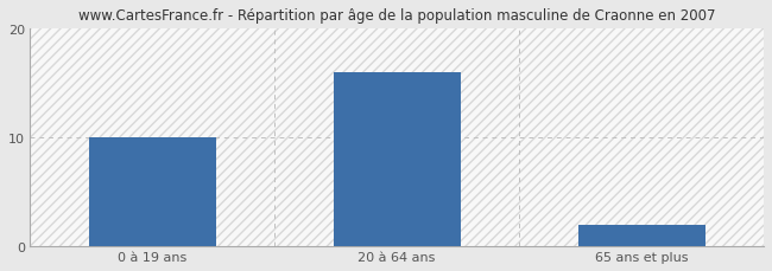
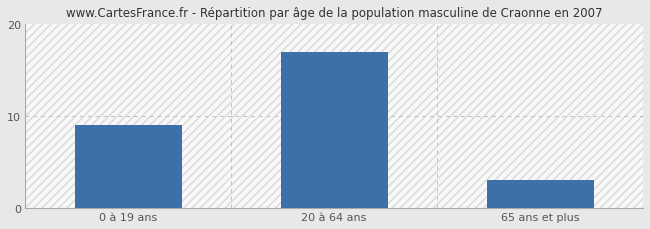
0 à 19 ans: 10 -> 9
20 à 64 ans: 16 -> 17
65 ans et plus: 2 -> 3
